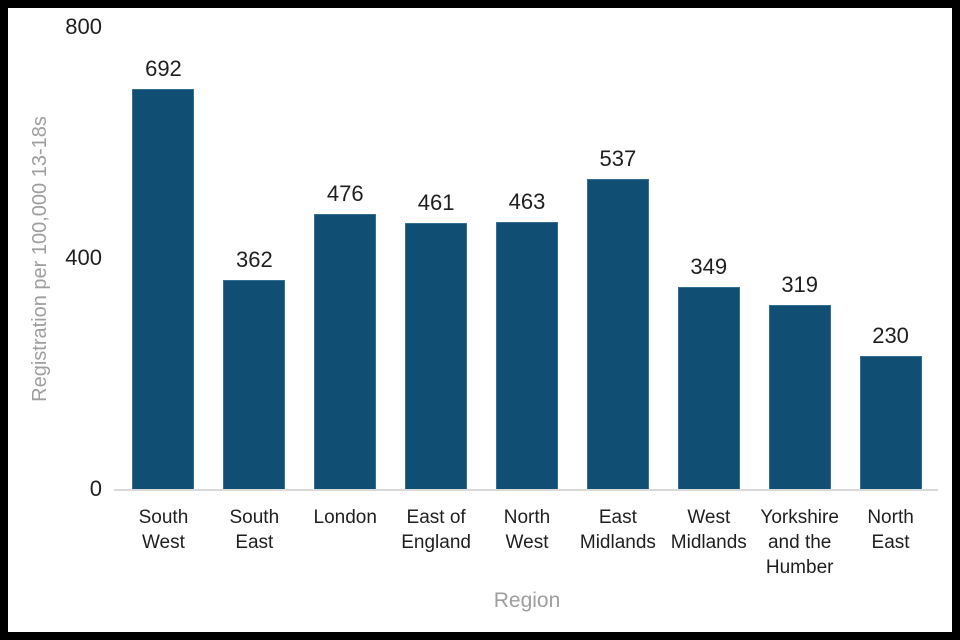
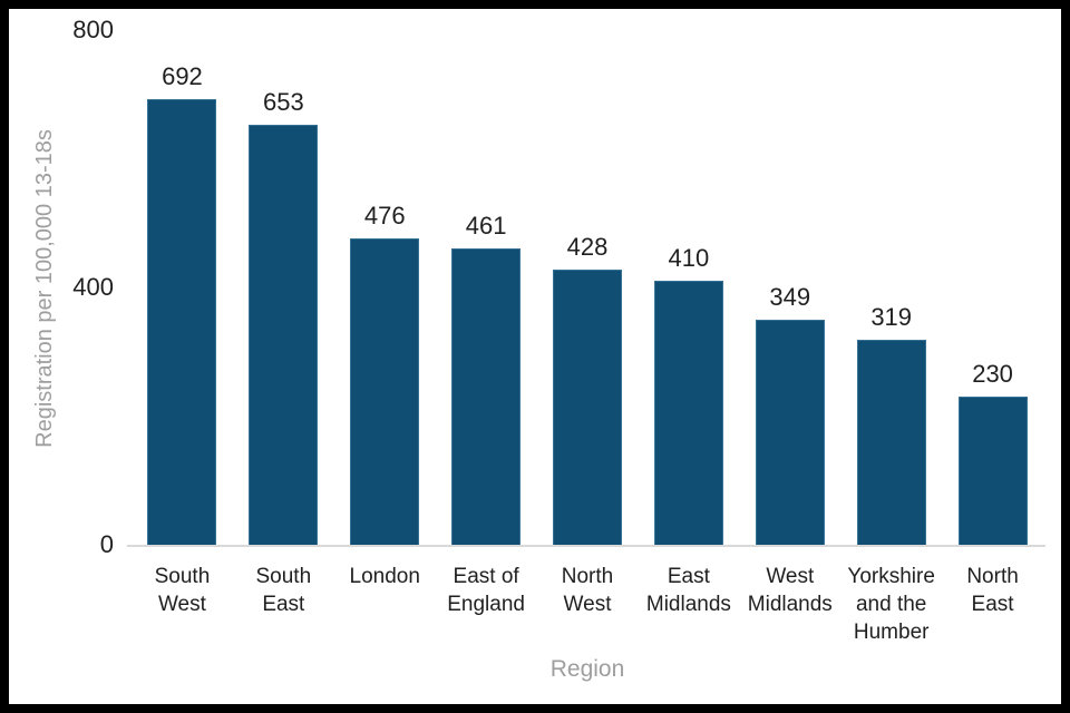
South East: 362 -> 653
North West: 463 -> 428
East Midlands: 537 -> 410
